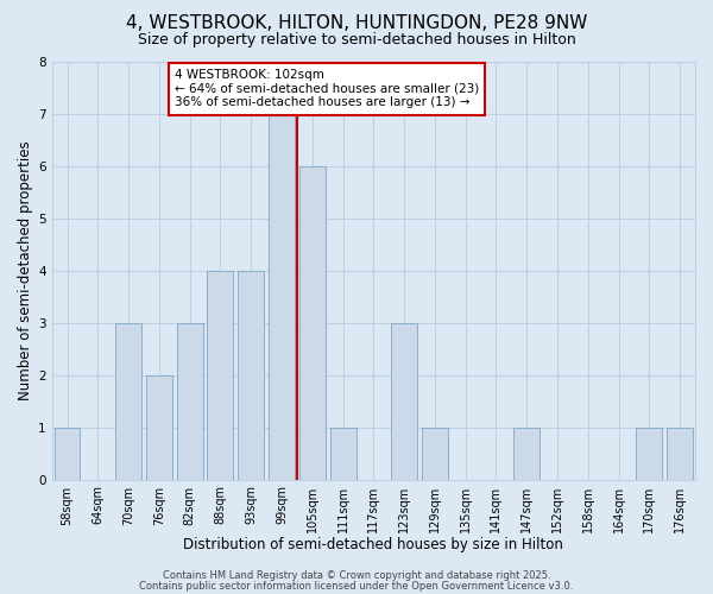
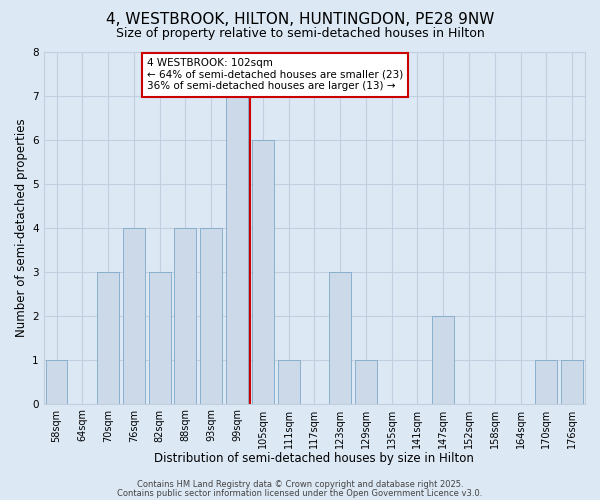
76sqm: 2 -> 4
147sqm: 1 -> 2
